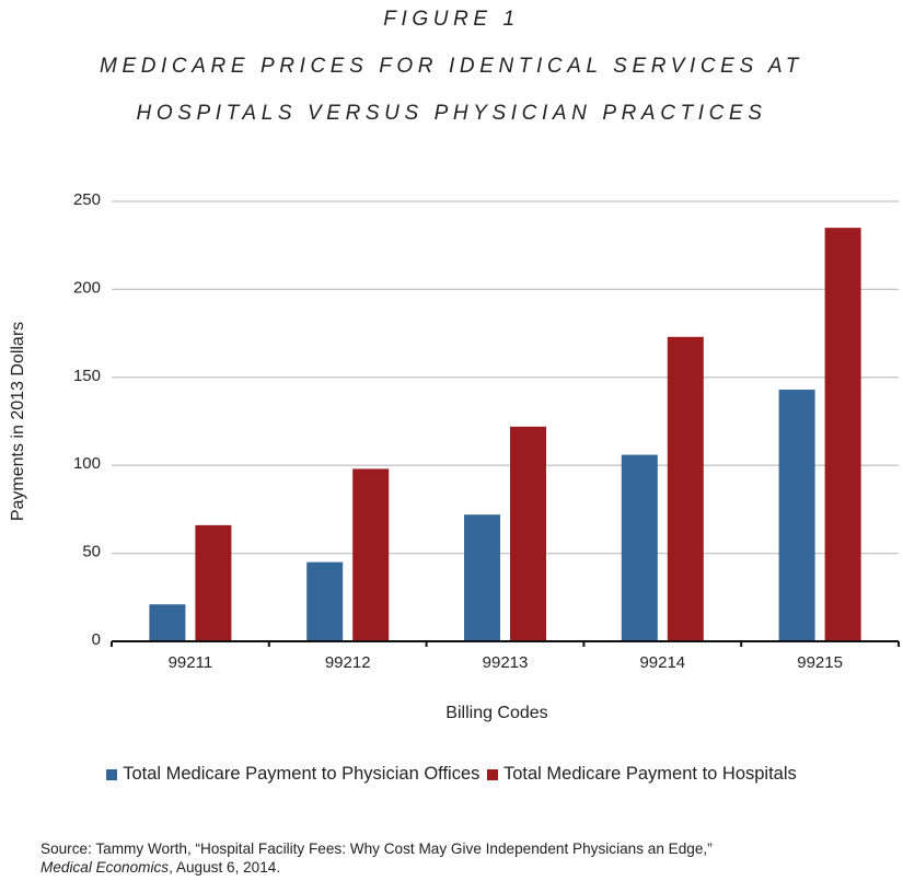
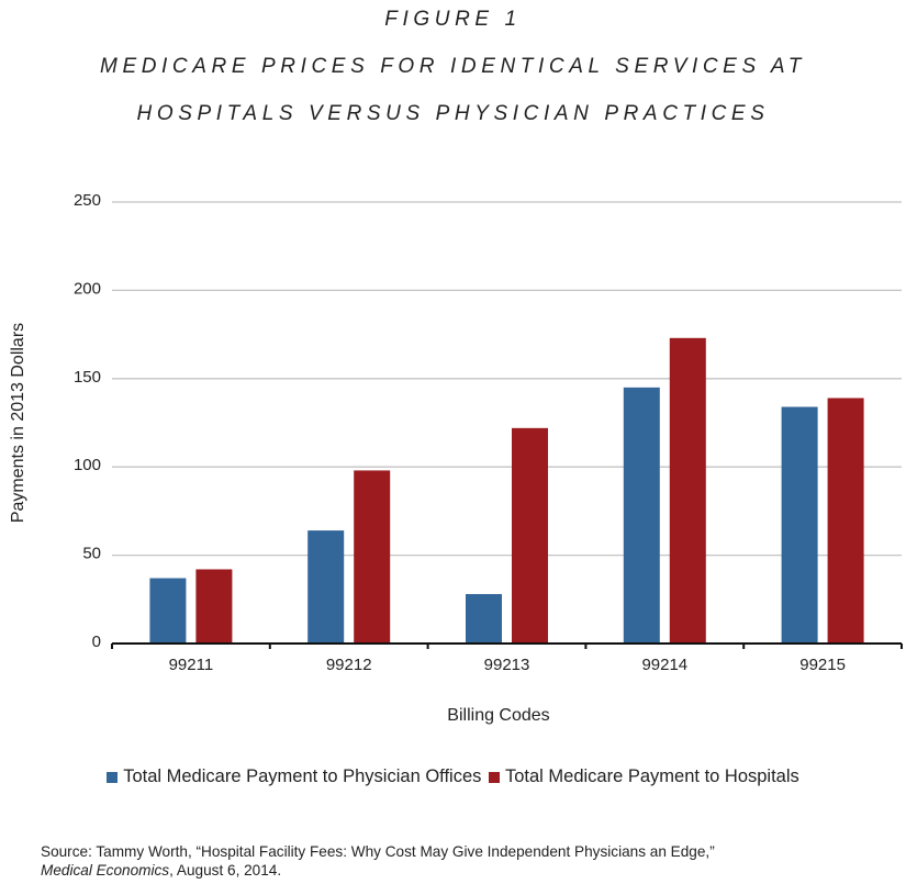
Total Medicare Payment to Physician Offices/99211: 21 -> 37
Total Medicare Payment to Hospitals/99211: 66 -> 42
Total Medicare Payment to Physician Offices/99212: 45 -> 64
Total Medicare Payment to Physician Offices/99213: 72 -> 28
Total Medicare Payment to Physician Offices/99214: 106 -> 145
Total Medicare Payment to Physician Offices/99215: 143 -> 134
Total Medicare Payment to Hospitals/99215: 235 -> 139
